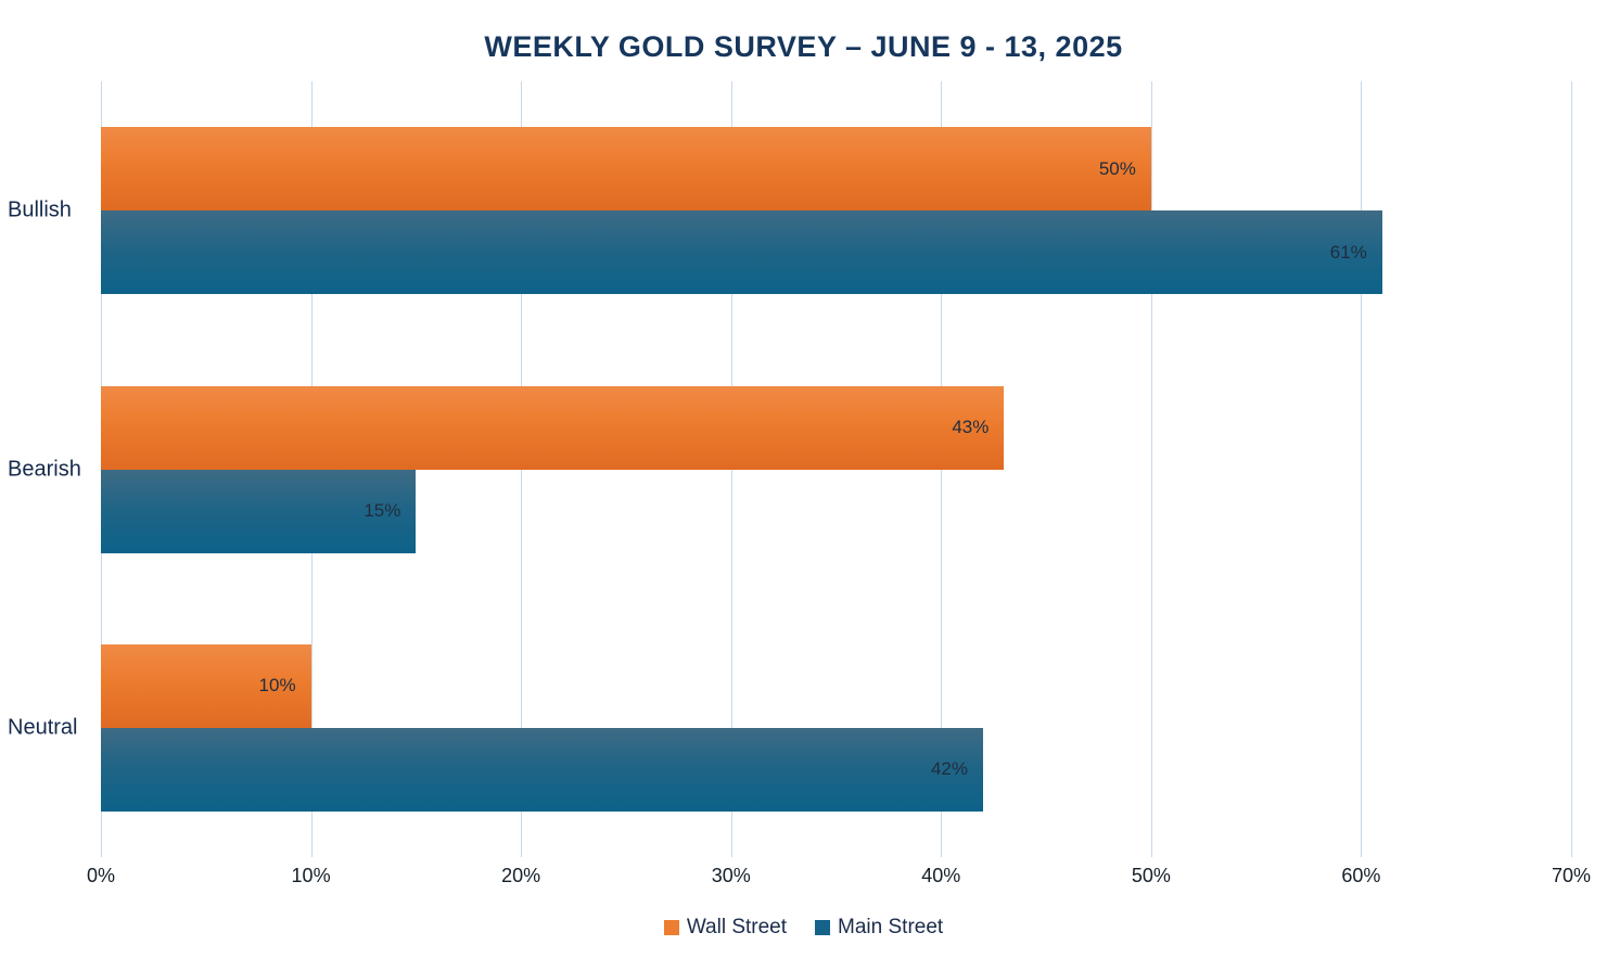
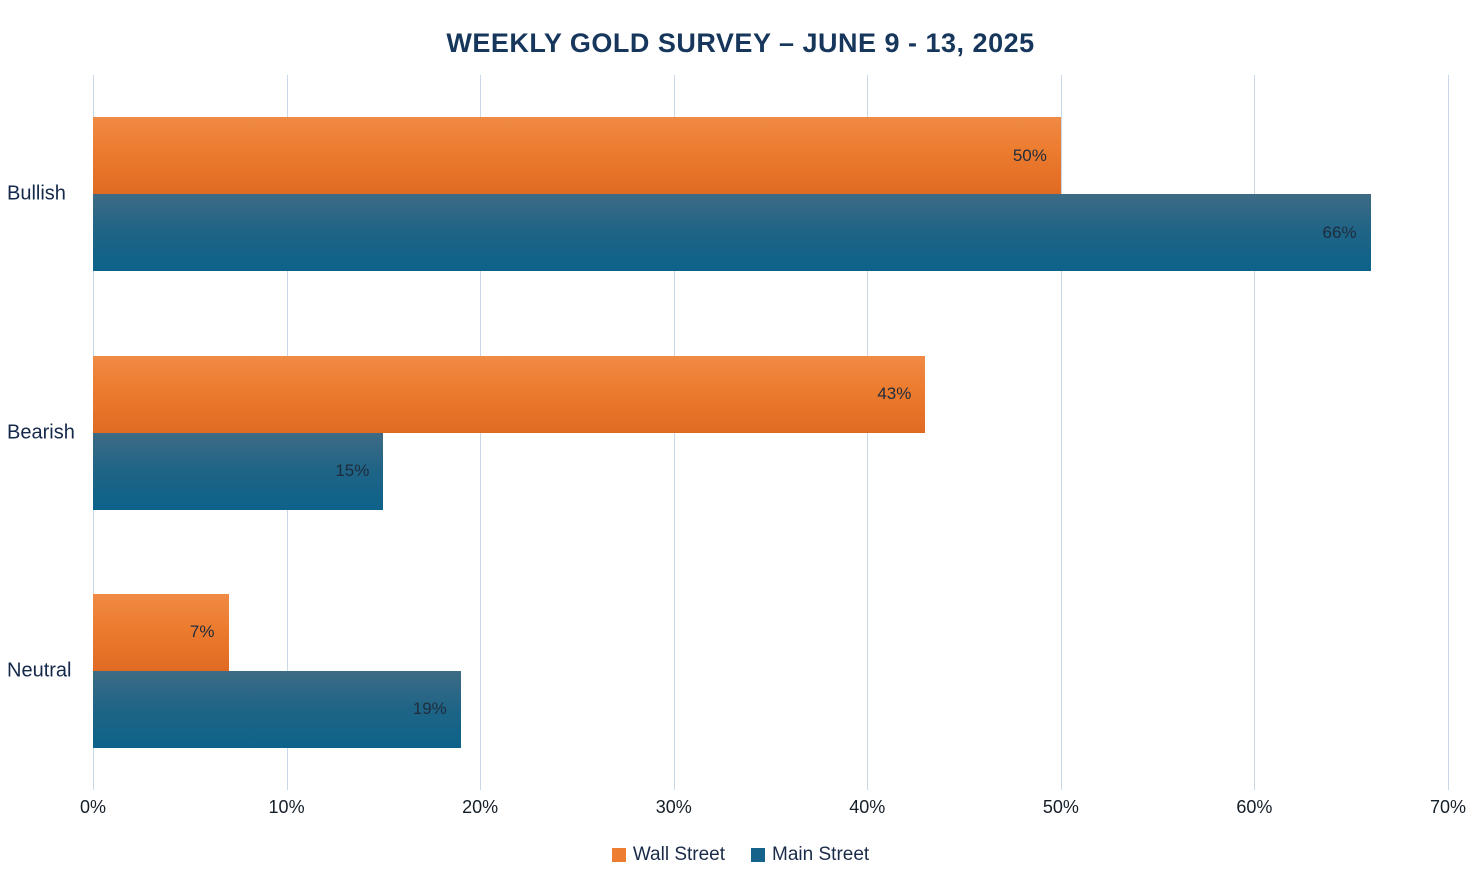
Main Street/Bullish: 61% -> 66%
Wall Street/Neutral: 10% -> 7%
Main Street/Neutral: 42% -> 19%
